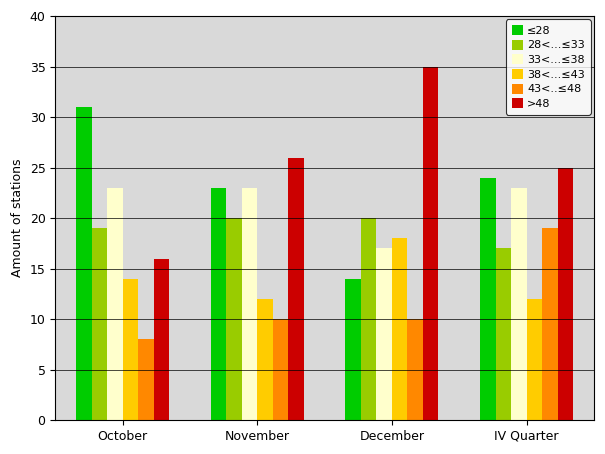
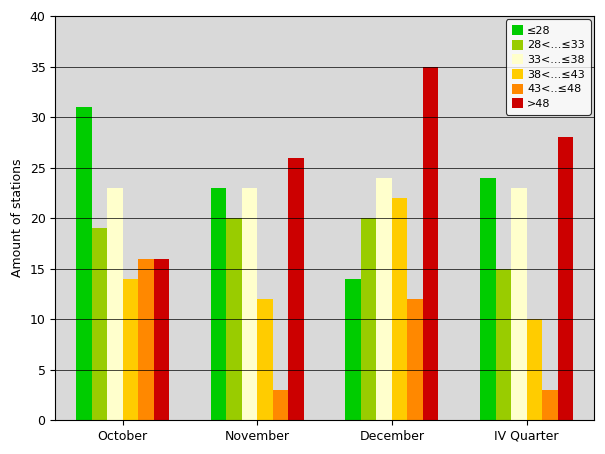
43<..≤48/October: 8 -> 16
43<..≤48/November: 10 -> 3
33<...≤38/December: 17 -> 24
38<...≤43/December: 18 -> 22
43<..≤48/December: 10 -> 12
28<...≤33/IV Quarter: 17 -> 15
38<...≤43/IV Quarter: 12 -> 10
43<..≤48/IV Quarter: 19 -> 3
>48/IV Quarter: 25 -> 28
